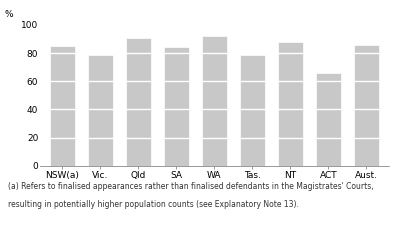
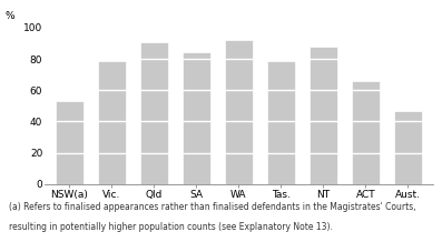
NSW(a): 85 -> 53
Aust.: 86 -> 47
